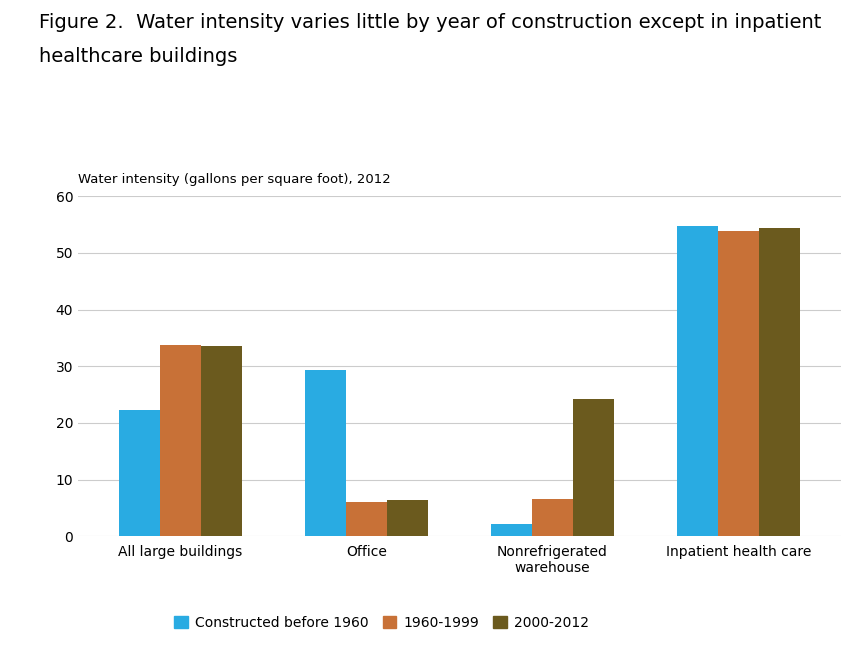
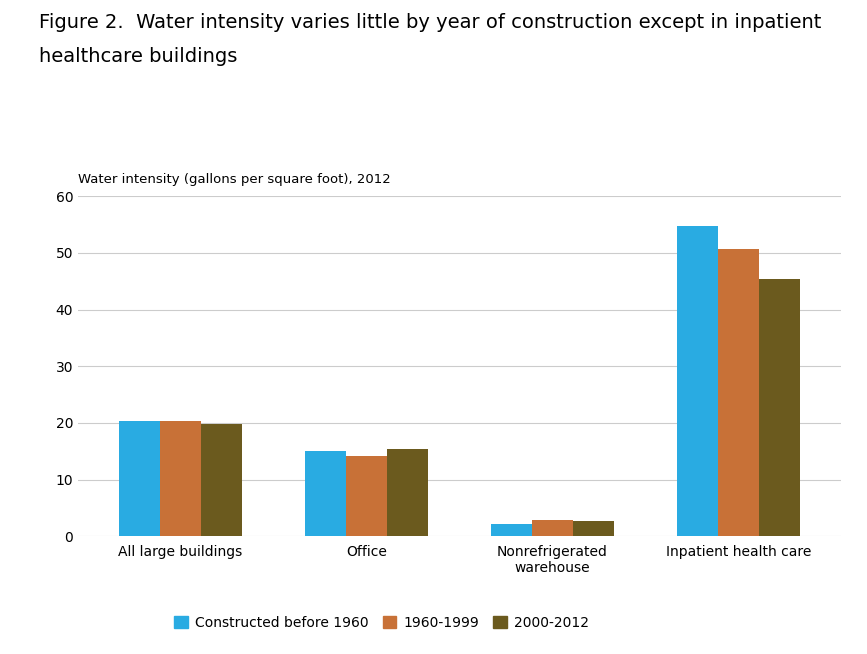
Constructed before 1960/All large buildings: 22.2 -> 20.3
1960-1999/All large buildings: 33.8 -> 20.4
2000-2012/All large buildings: 33.6 -> 19.8
Constructed before 1960/Office: 29.4 -> 15.1
1960-1999/Office: 6.0 -> 14.2
2000-2012/Office: 6.4 -> 15.4
1960-1999/Nonrefrigerated warehouse: 6.6 -> 2.8
2000-2012/Nonrefrigerated warehouse: 24.2 -> 2.7
1960-1999/Inpatient health care: 53.8 -> 50.7
2000-2012/Inpatient health care: 54.4 -> 45.4
